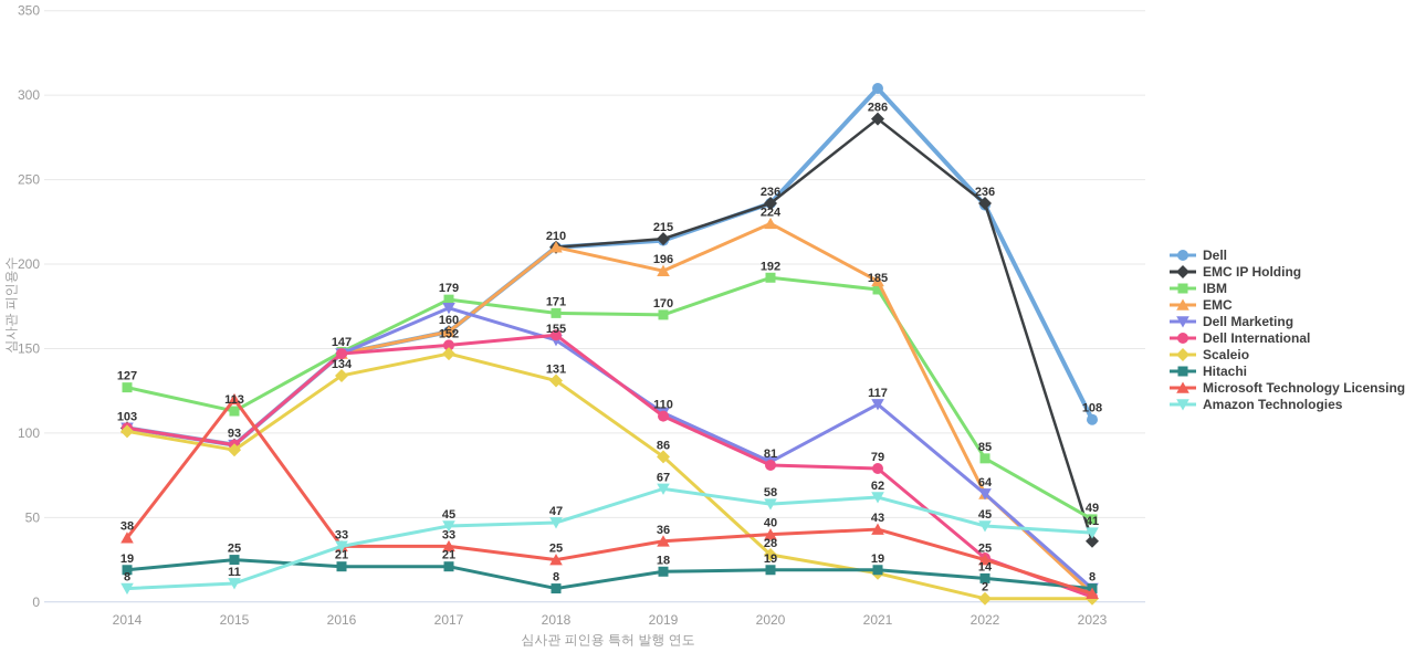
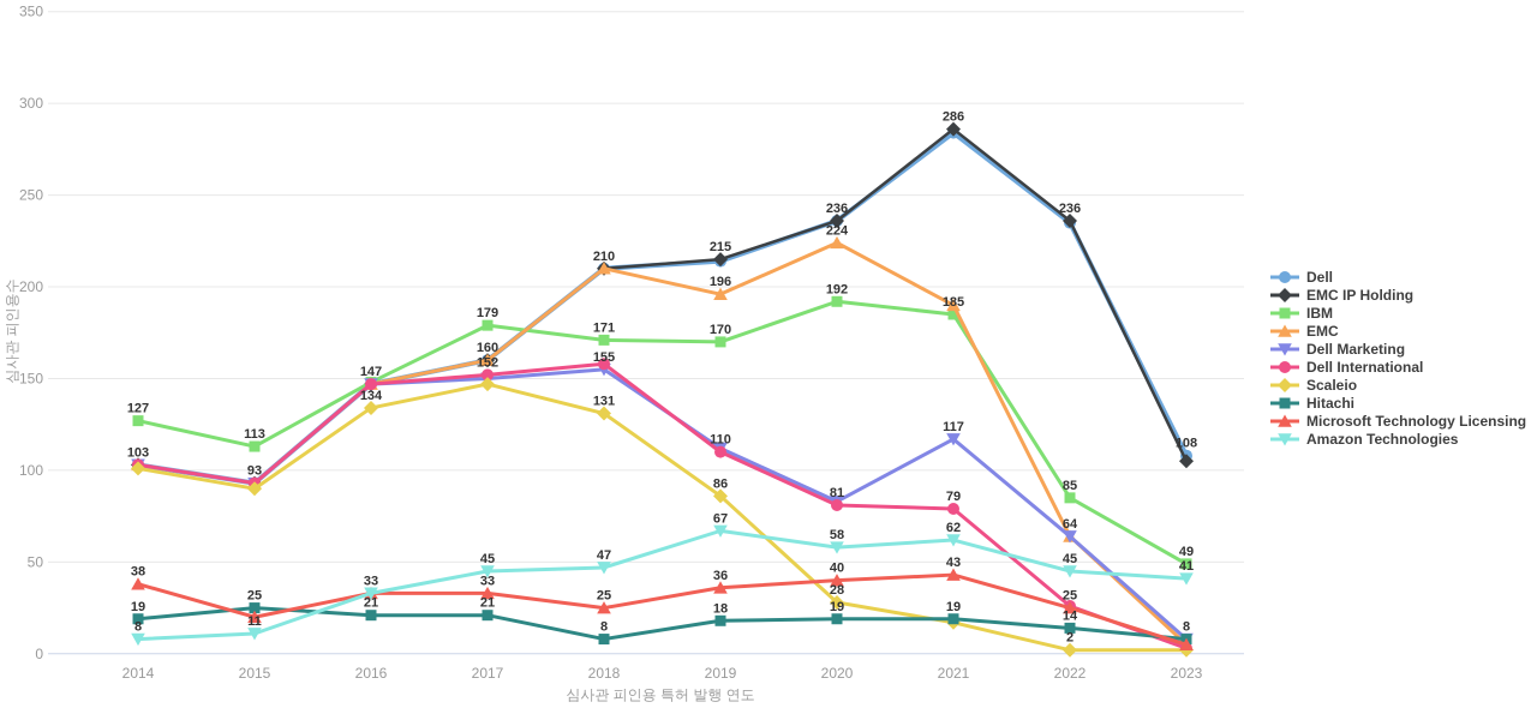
Microsoft Technology Licensing/2015: 120 -> 20
Dell Marketing/2017: 174 -> 150
Dell/2021: 304 -> 284
EMC IP Holding/2023: 36 -> 105
